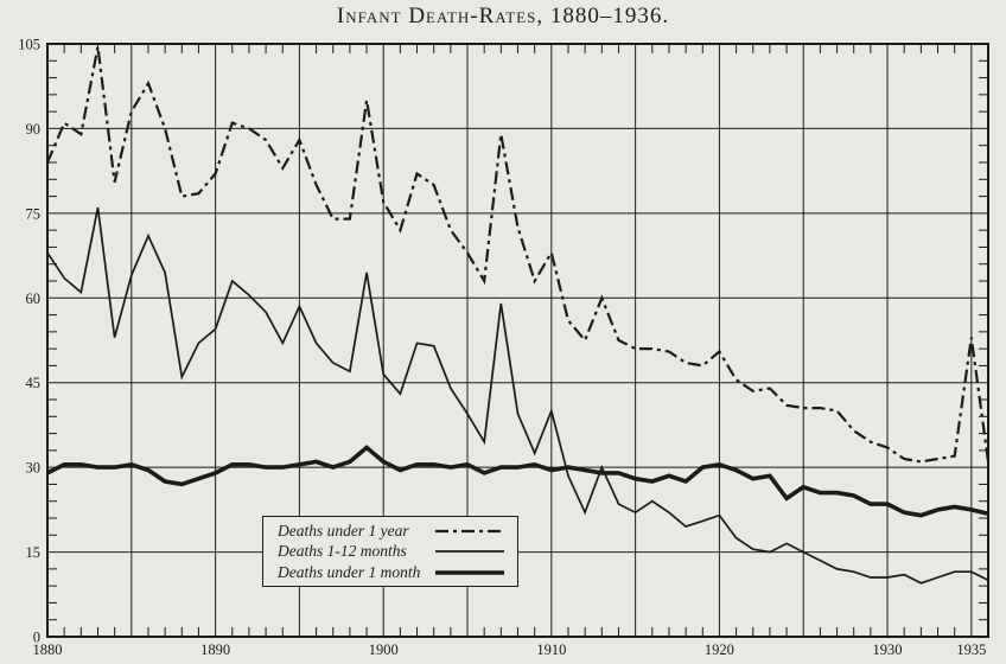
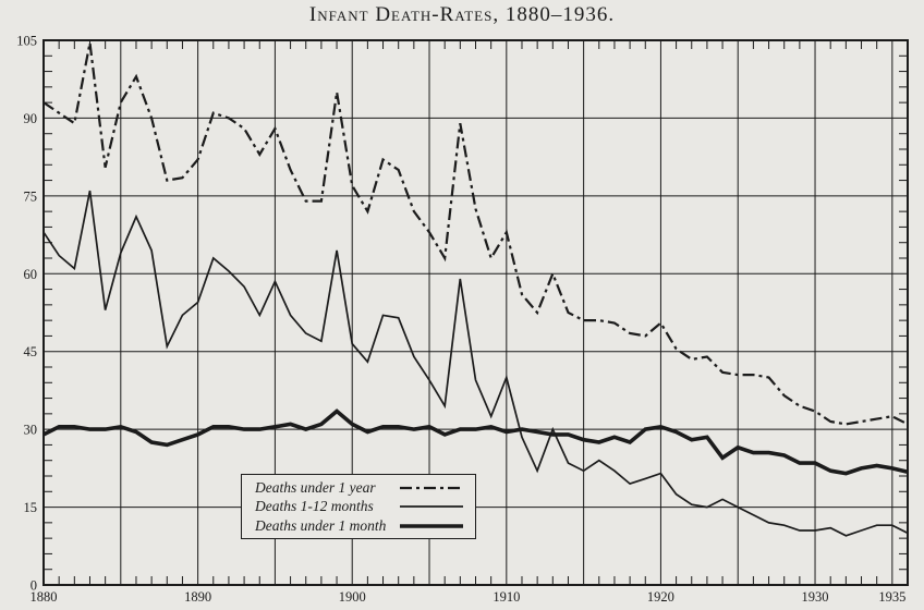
Deaths under 1 year/1880: 84 -> 93
Deaths under 1 year/1935: 53 -> 32
